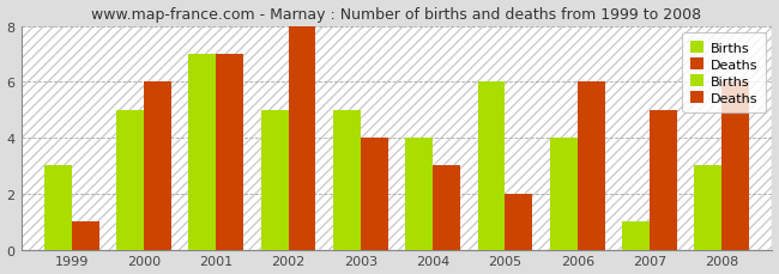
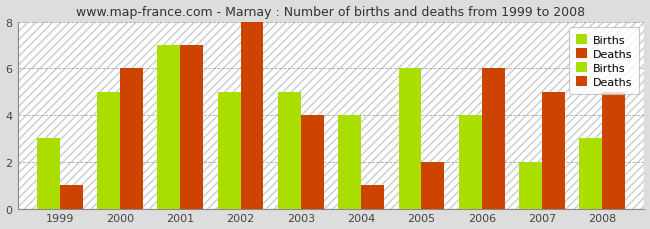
Deaths/2004: 3 -> 1
Births/2007: 1 -> 2
Deaths/2008: 6 -> 5
